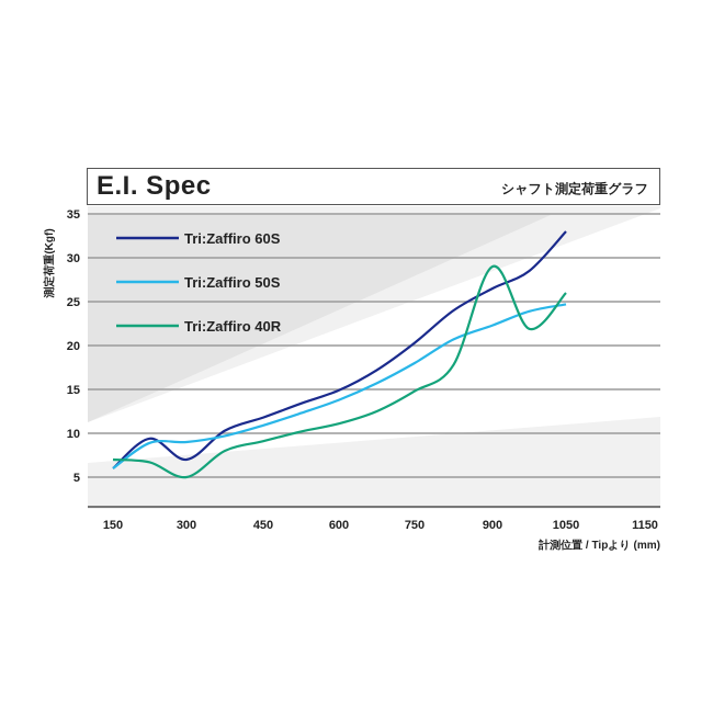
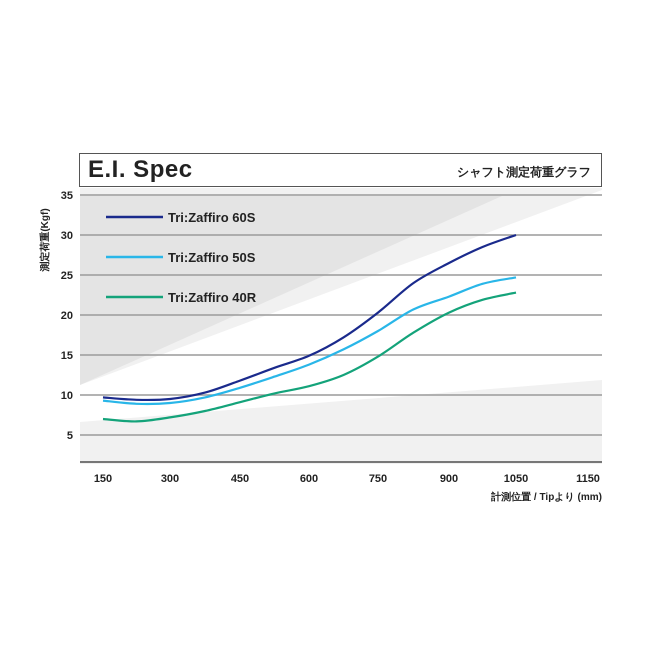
Tri:Zaffiro 60S/150: 6 -> 10
Tri:Zaffiro 50S/150: 6 -> 9
Tri:Zaffiro 60S/300: 7 -> 10
Tri:Zaffiro 40R/300: 5 -> 7
Tri:Zaffiro 40R/900: 29 -> 20
Tri:Zaffiro 60S/1050: 33 -> 30
Tri:Zaffiro 40R/1050: 26 -> 23
